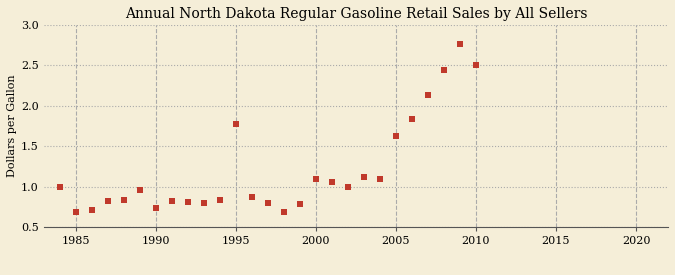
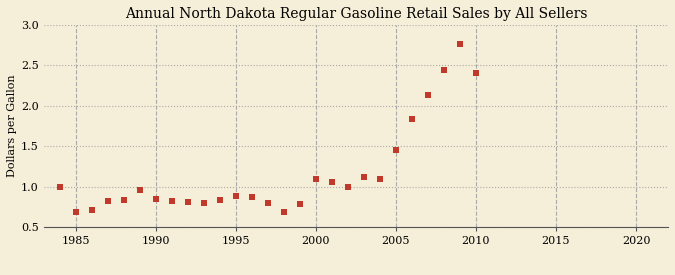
1990: 0.74 -> 0.85
1995: 1.78 -> 0.88
2005: 1.62 -> 1.45
2010: 2.50 -> 2.41
